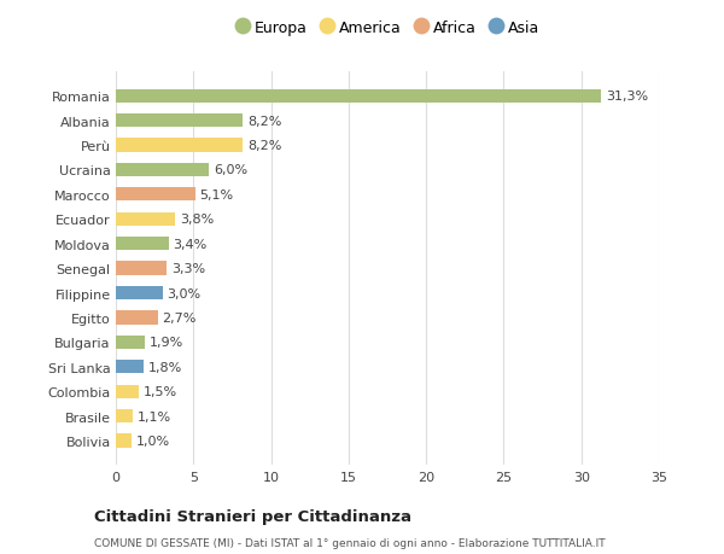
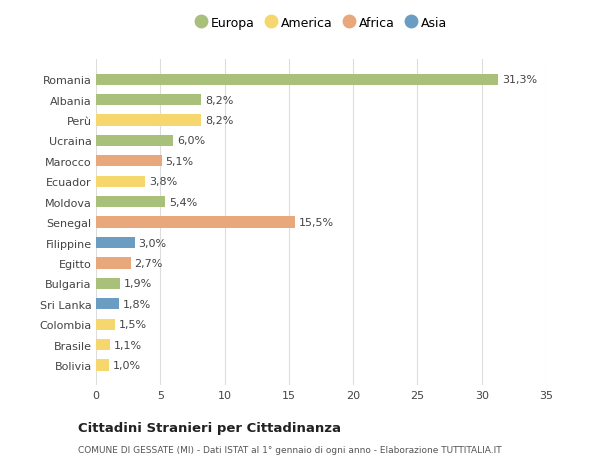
Moldova: 3,4% -> 5,4%
Senegal: 3,3% -> 15,5%
